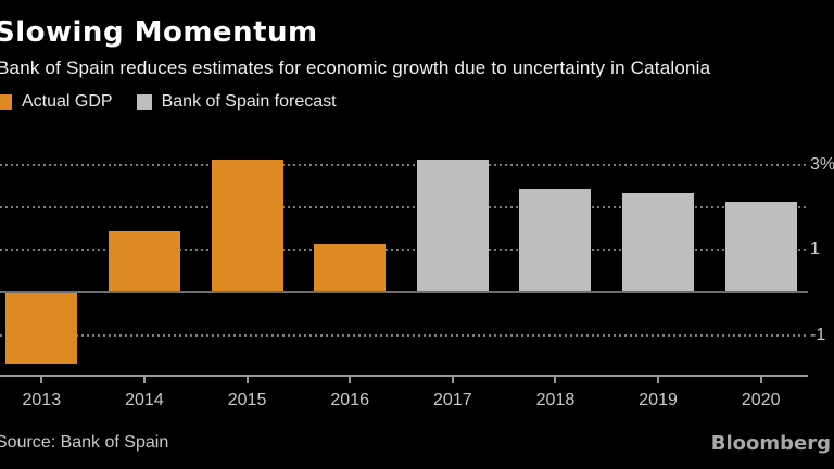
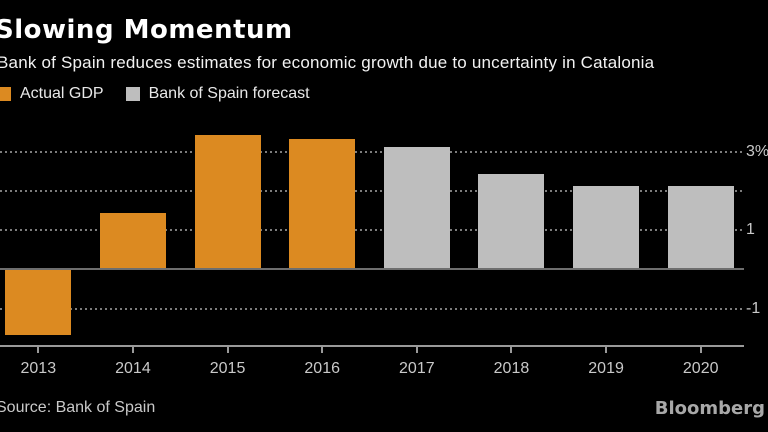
Actual GDP/2015: 3.1% -> 3.4%
Actual GDP/2016: 1.1% -> 3.3%
Bank of Spain forecast/2019: 2.3% -> 2.1%
